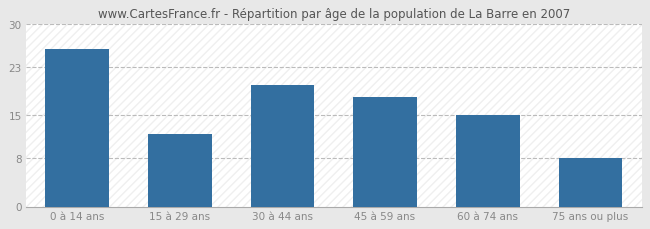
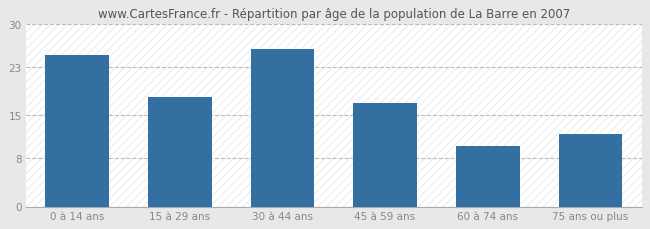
0 à 14 ans: 26 -> 25
15 à 29 ans: 12 -> 18
30 à 44 ans: 20 -> 26
45 à 59 ans: 18 -> 17
60 à 74 ans: 15 -> 10
75 ans ou plus: 8 -> 12
